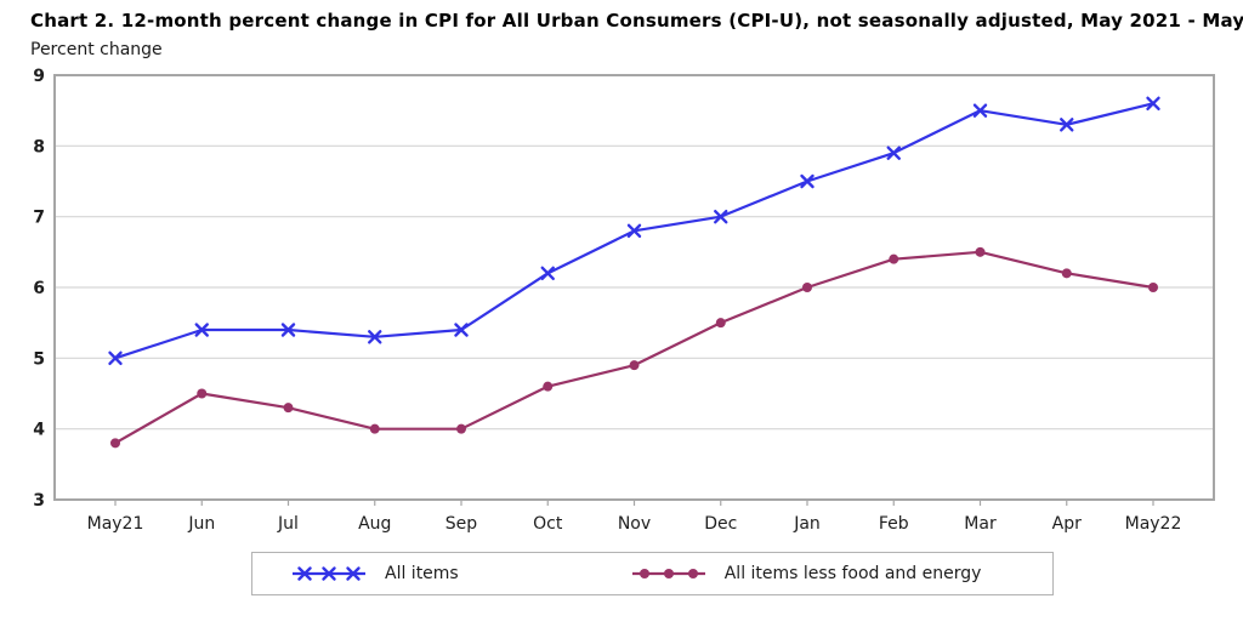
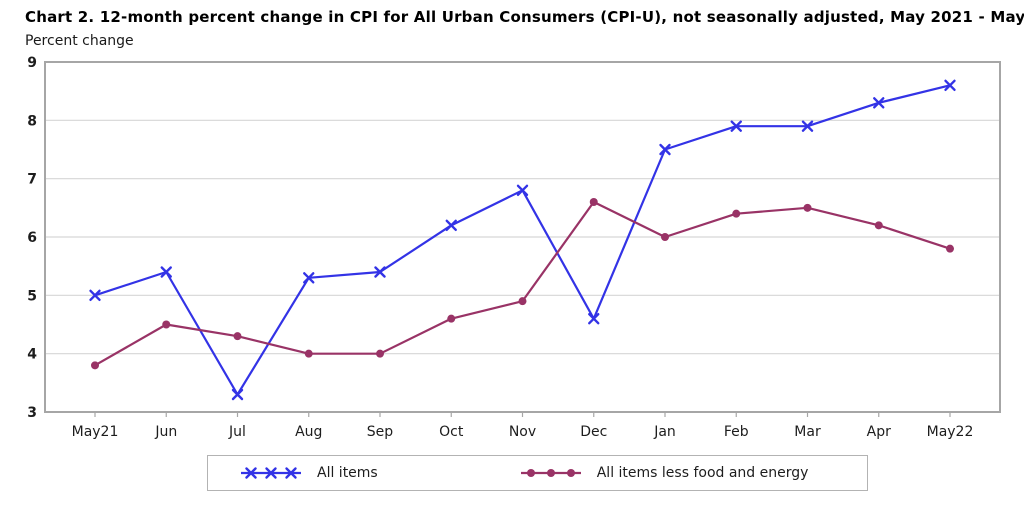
All items/Jul: 5.4 -> 3.3
All items/Dec: 7.0 -> 4.6
All items less food and energy/Dec: 5.5 -> 6.6
All items/Mar: 8.5 -> 7.9
All items less food and energy/May22: 6.0 -> 5.8
